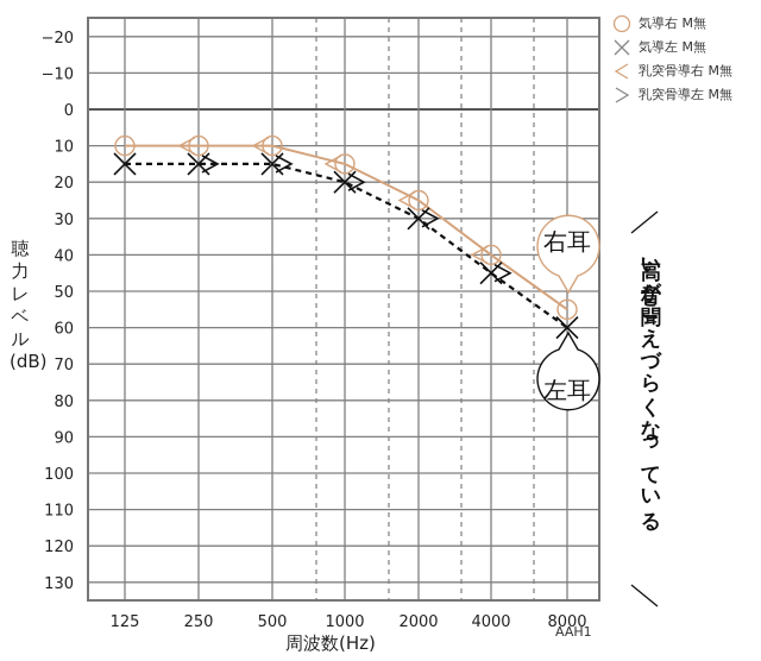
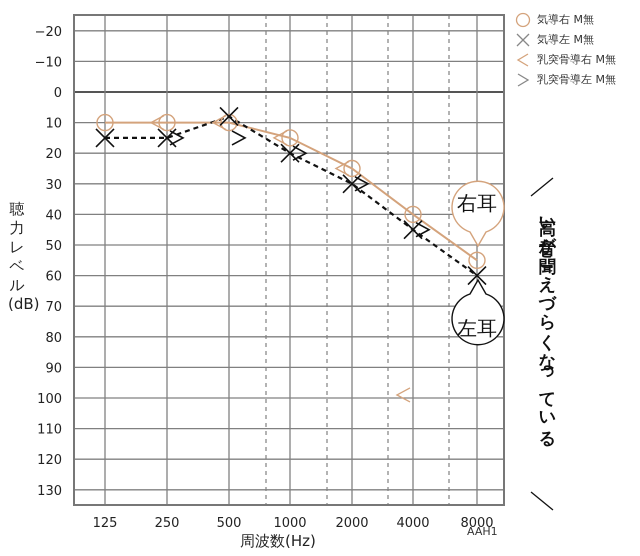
気導左 M無/500: 15 -> 8
乳突骨導右 M無/4000: 40 -> 99
